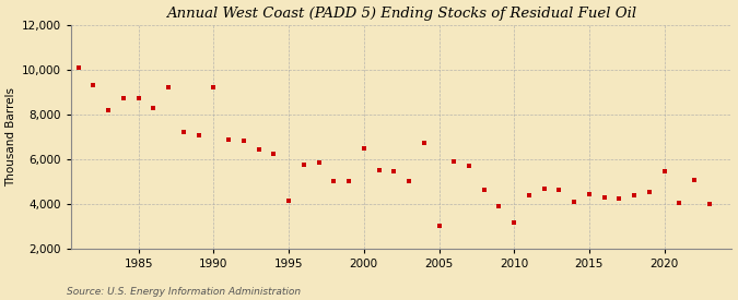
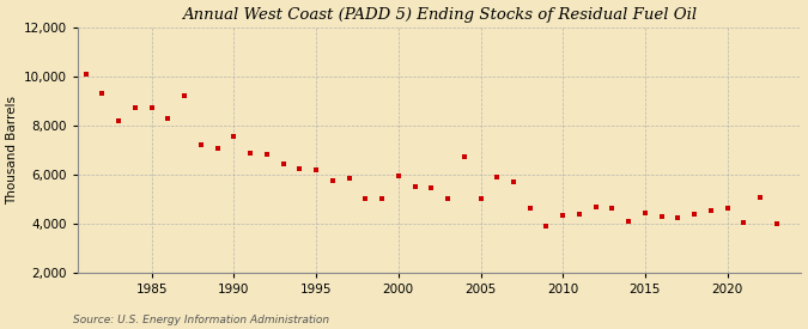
1990: 9,200 -> 7,550
1995: 4,150 -> 6,200
2000: 6,500 -> 5,950
2005: 3,050 -> 5,050
2010: 3,200 -> 4,350
2020: 5,450 -> 4,650
